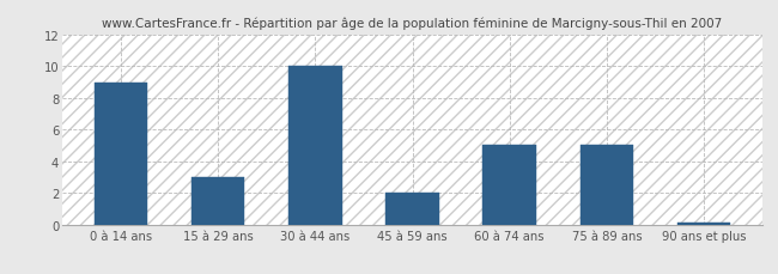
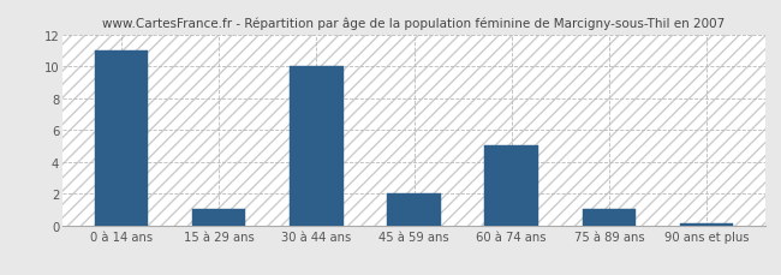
0 à 14 ans: 9.0 -> 11.0
15 à 29 ans: 3.0 -> 1.0
75 à 89 ans: 5.0 -> 1.0
